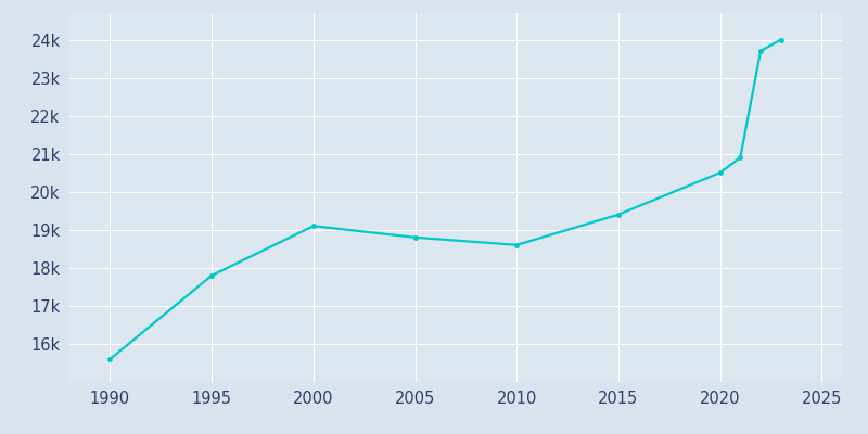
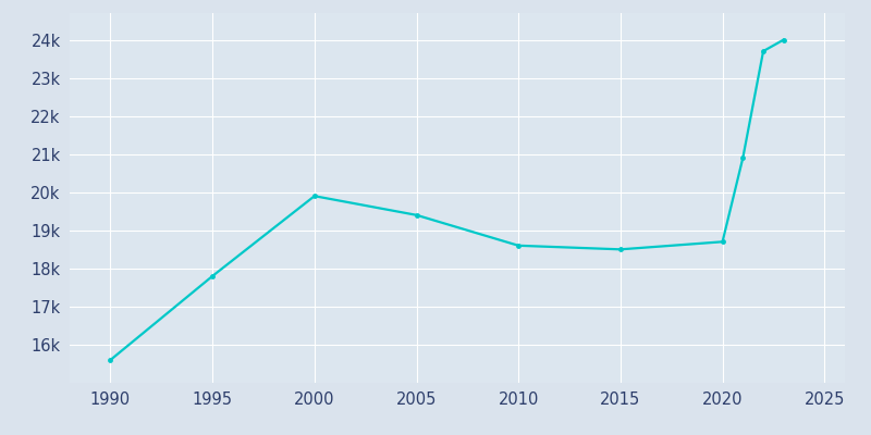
2000: 19.1k -> 19.9k
2005: 18.8k -> 19.4k
2015: 19.4k -> 18.5k
2020: 20.5k -> 18.7k
